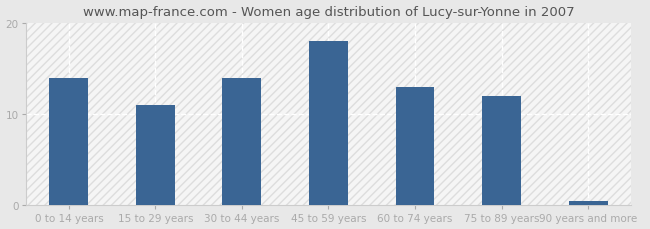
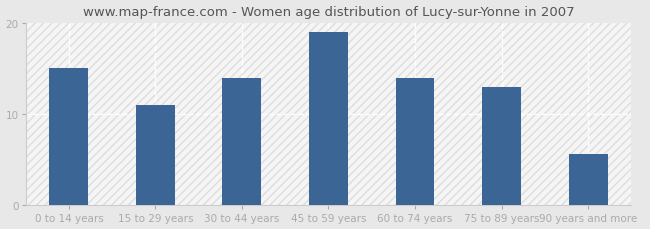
0 to 14 years: 14.0 -> 15.0
45 to 59 years: 18.0 -> 19.0
60 to 74 years: 13.0 -> 14.0
75 to 89 years: 12.0 -> 13.0
90 years and more: 0.5 -> 5.6
